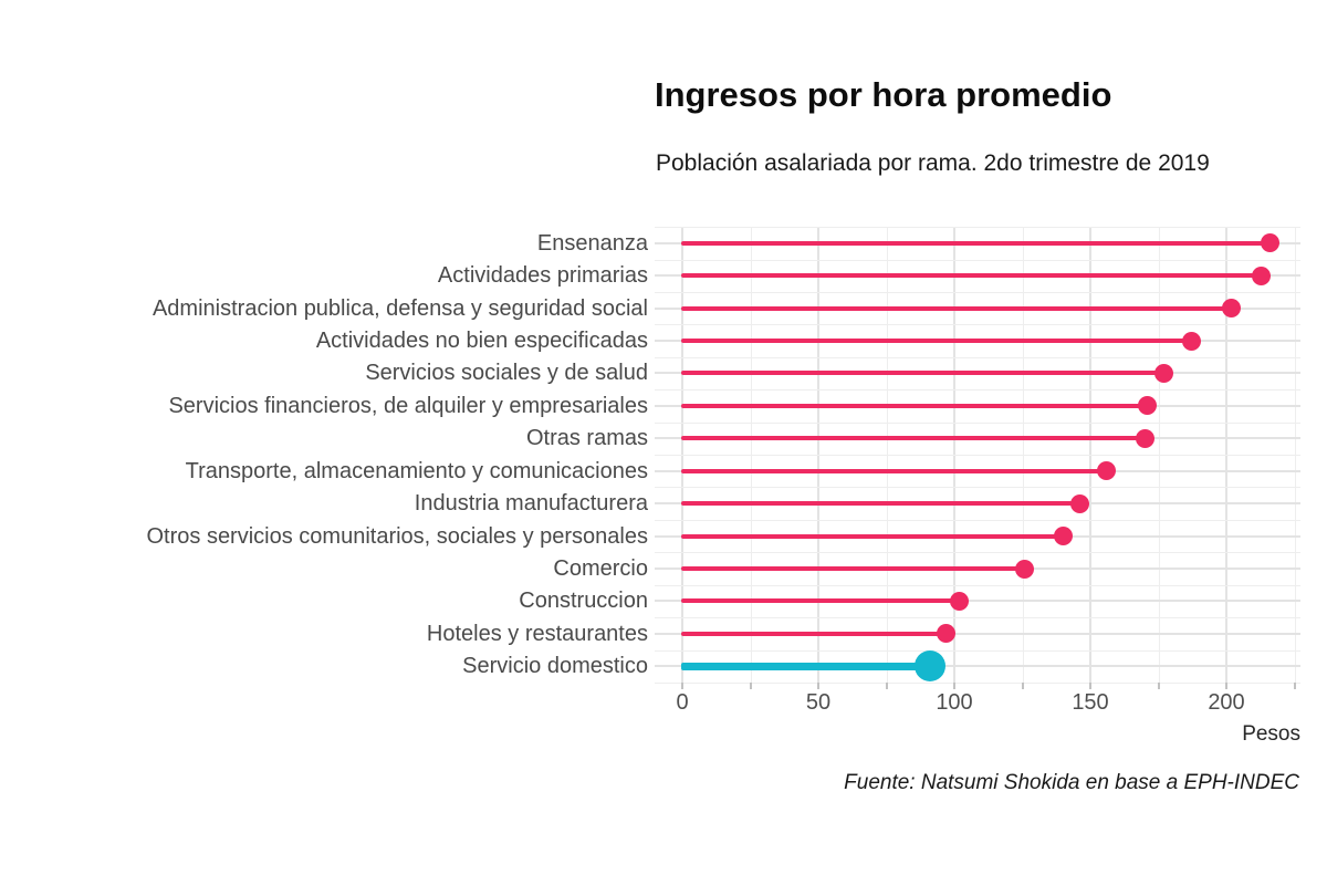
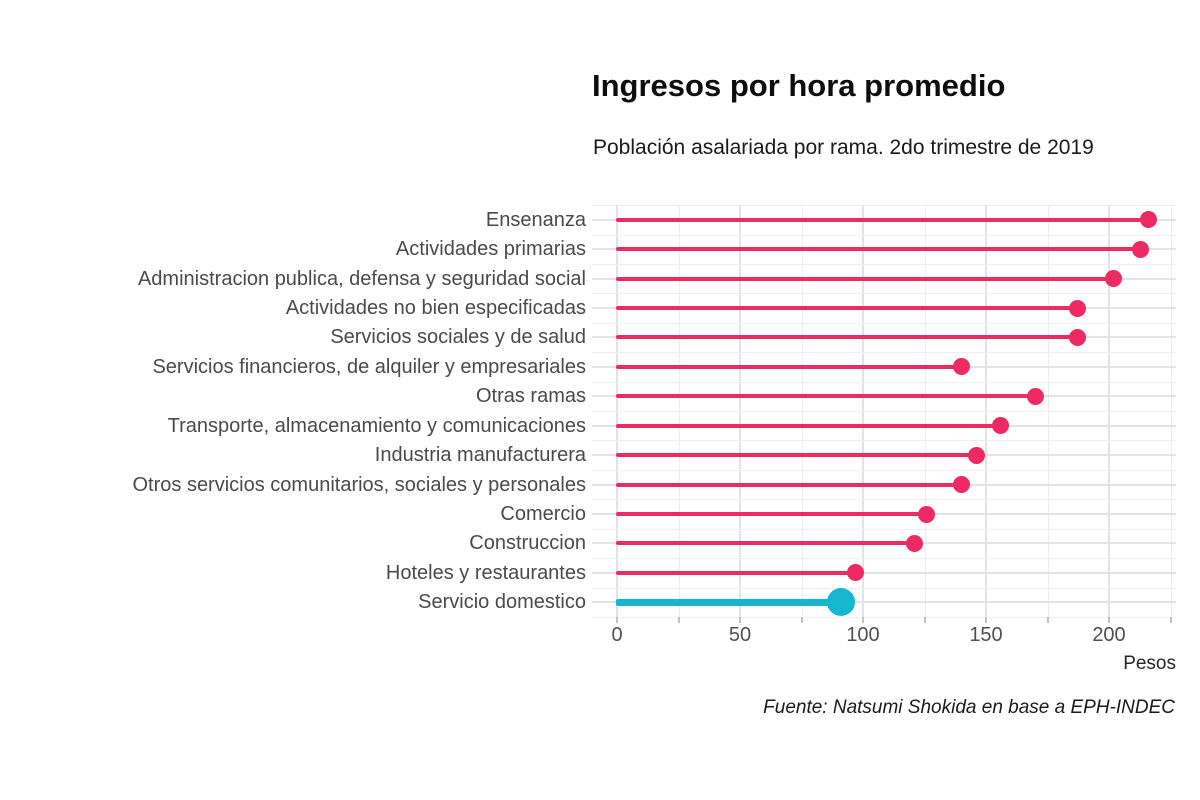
Servicios sociales y de salud: 177 -> 187
Servicios financieros, de alquiler y empresariales: 171 -> 140
Construccion: 102 -> 121
